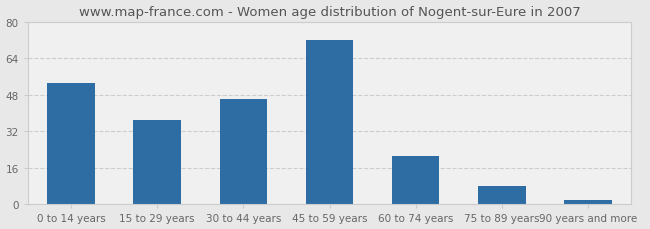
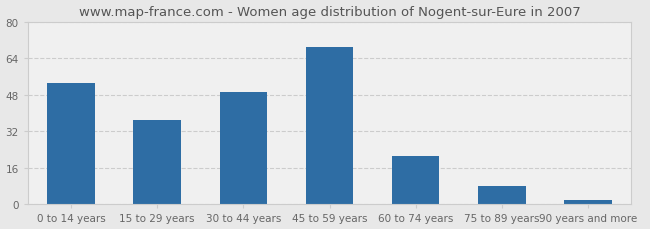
30 to 44 years: 46 -> 49
45 to 59 years: 72 -> 69
